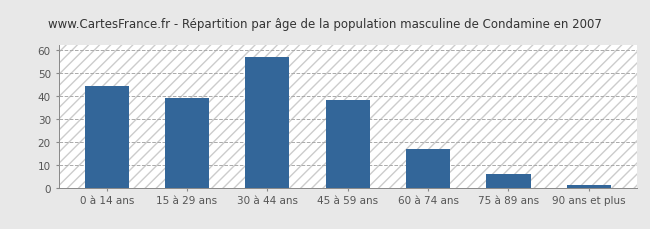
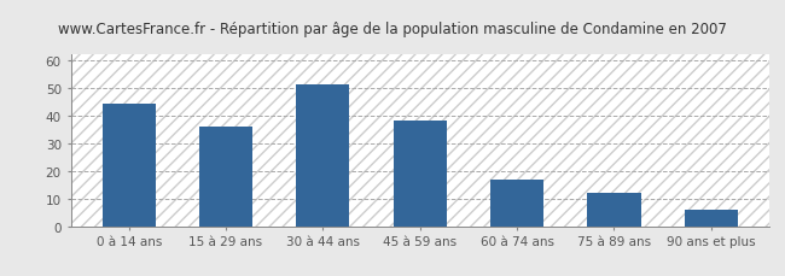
15 à 29 ans: 39 -> 36
30 à 44 ans: 57 -> 51
75 à 89 ans: 6 -> 12
90 ans et plus: 1 -> 6
